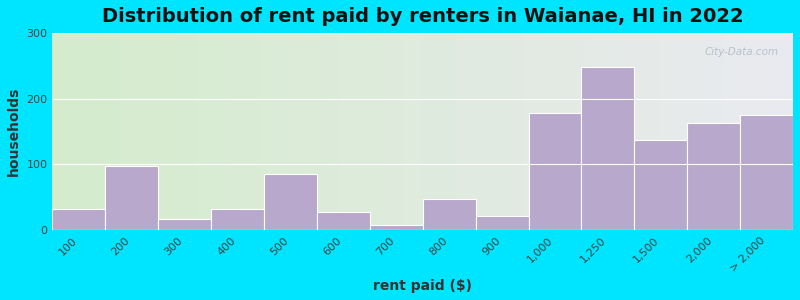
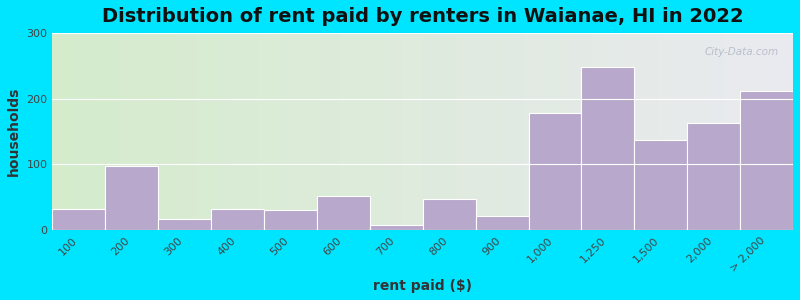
500: 85 -> 30
600: 28 -> 52
> 2,000: 175 -> 212
